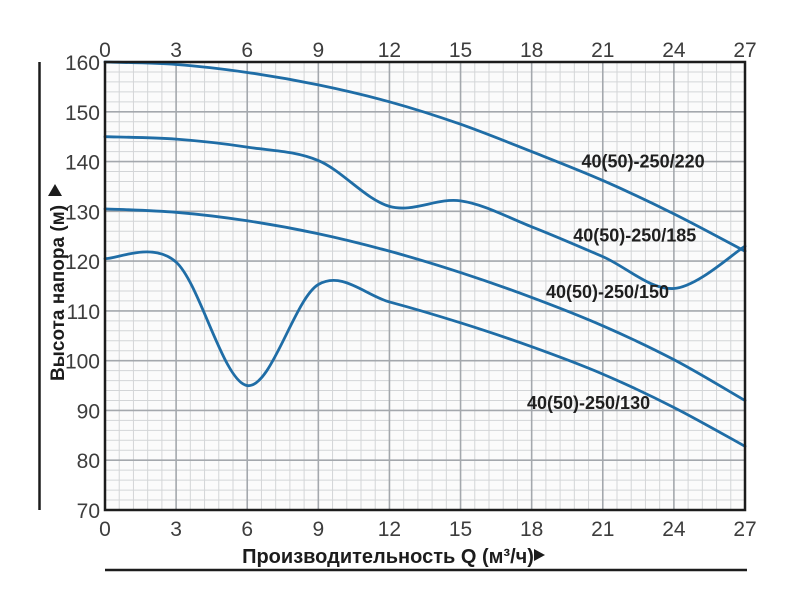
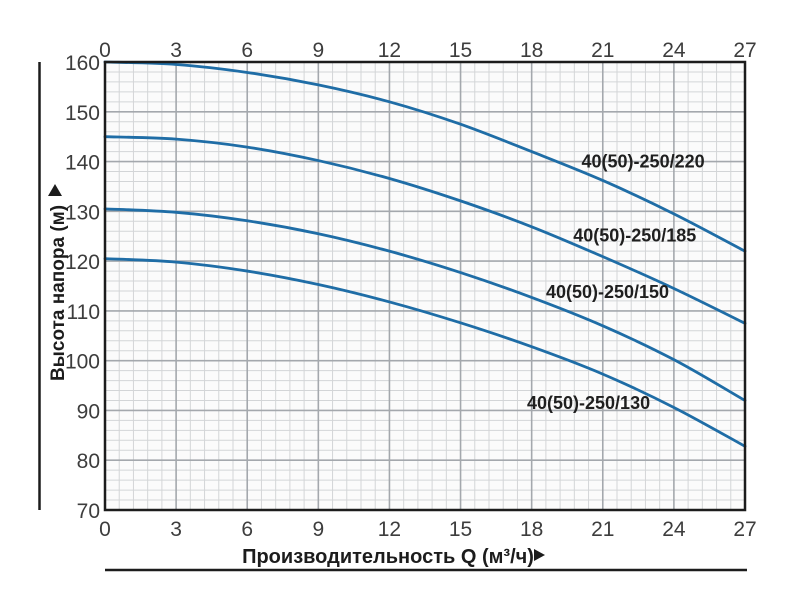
40(50)-250/130/6: 95 -> 118
40(50)-250/185/12: 131 -> 137
40(50)-250/185/27: 123 -> 108
